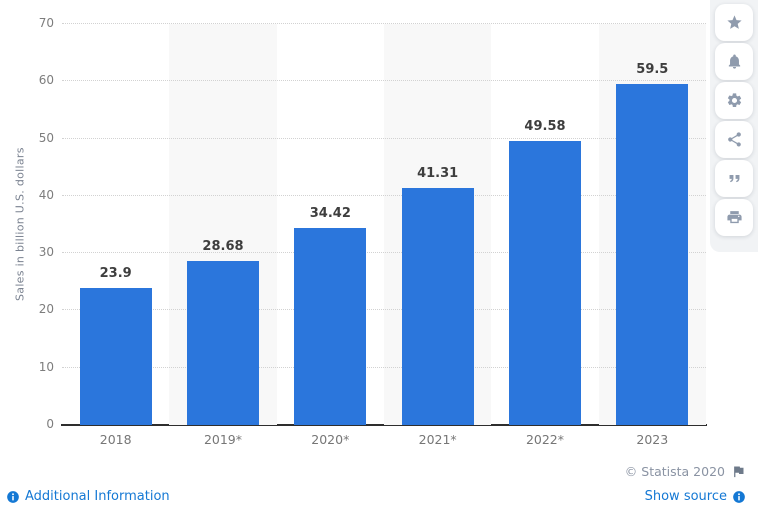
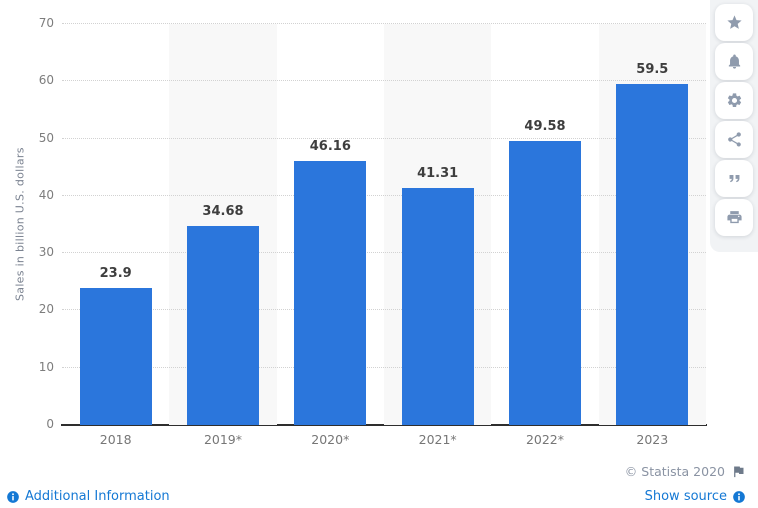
2019*: 28.68 -> 34.68
2020*: 34.42 -> 46.16
